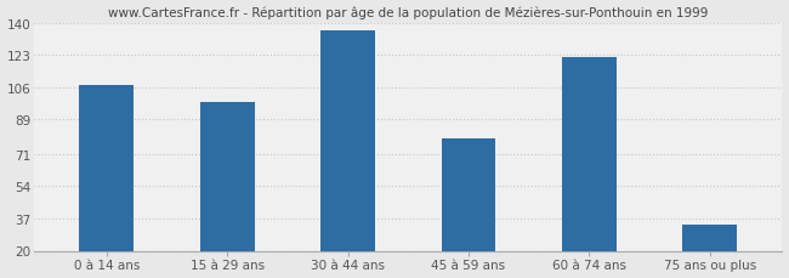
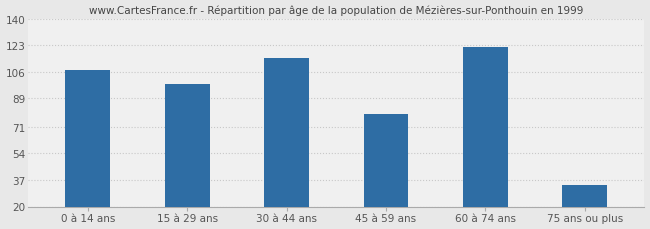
30 à 44 ans: 136 -> 115
